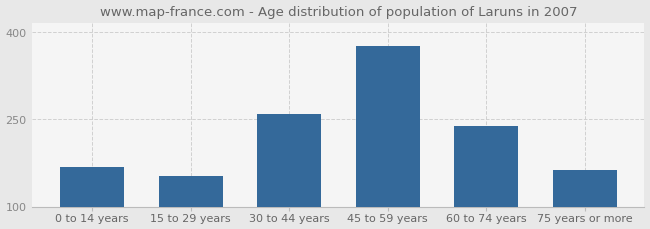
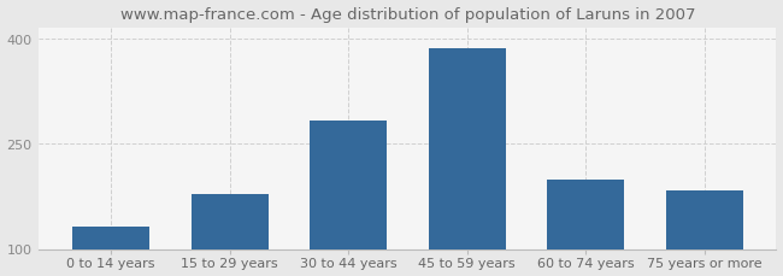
0 to 14 years: 168 -> 132
15 to 29 years: 152 -> 178
30 to 44 years: 258 -> 282
45 to 59 years: 375 -> 386
60 to 74 years: 238 -> 198
75 years or more: 162 -> 184
